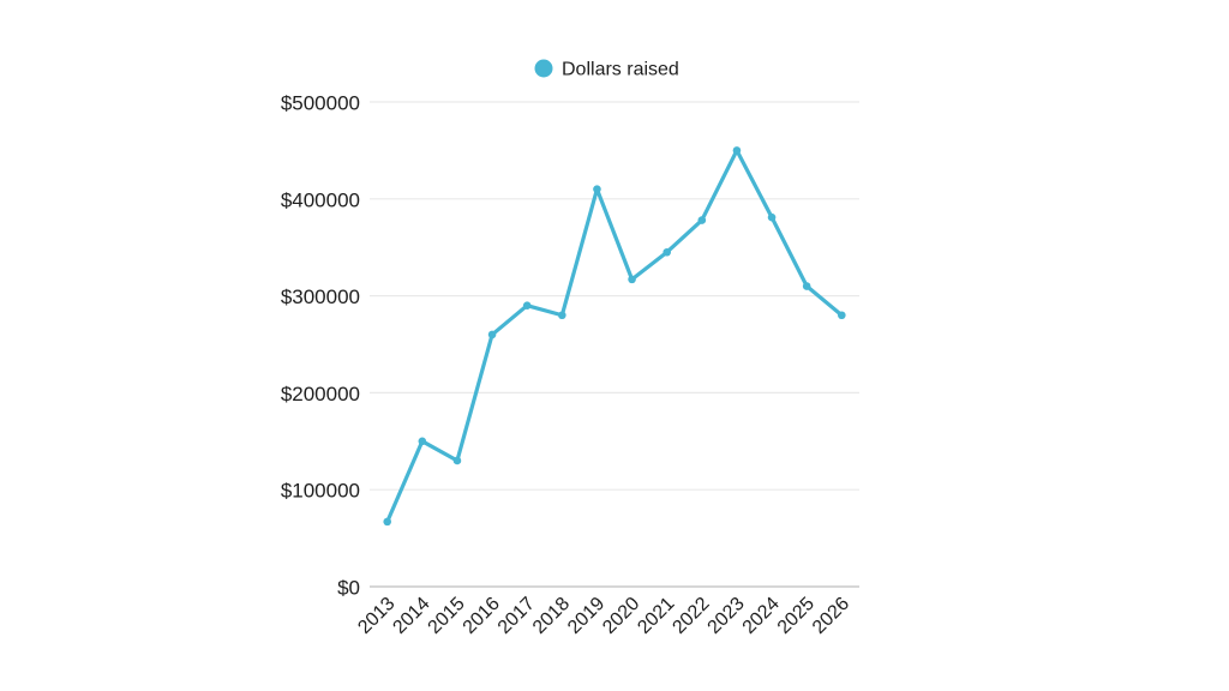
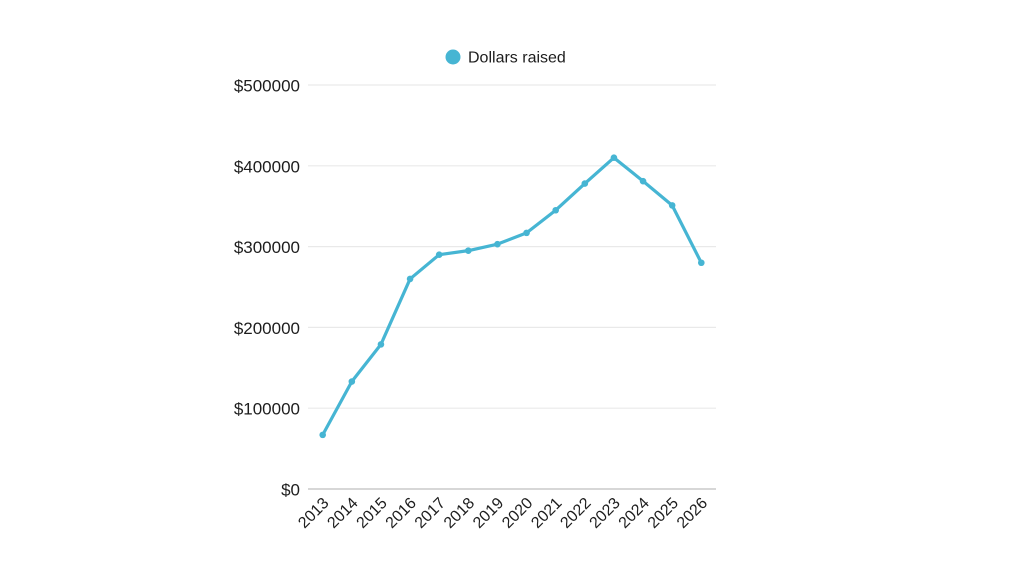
2014: $150000 -> $130000
2015: $130000 -> $180000
2018: $280000 -> $300000
2019: $410000 -> $300000
2023: $450000 -> $410000
2025: $310000 -> $350000
